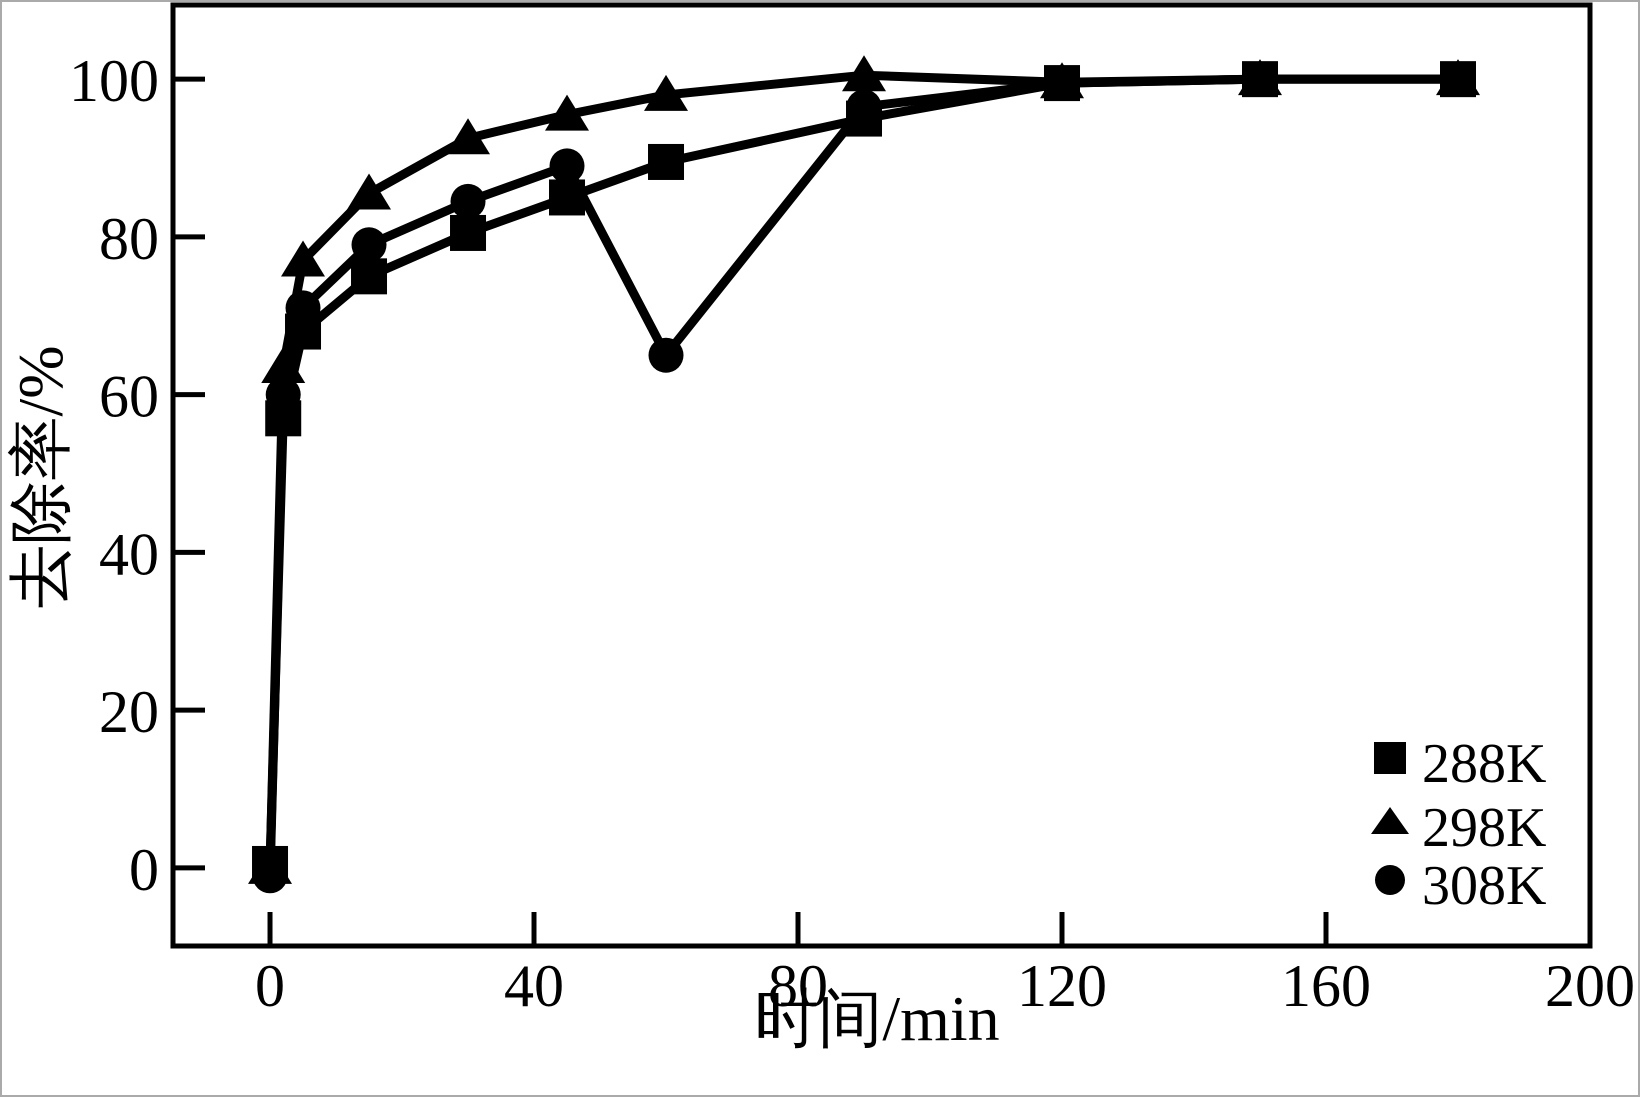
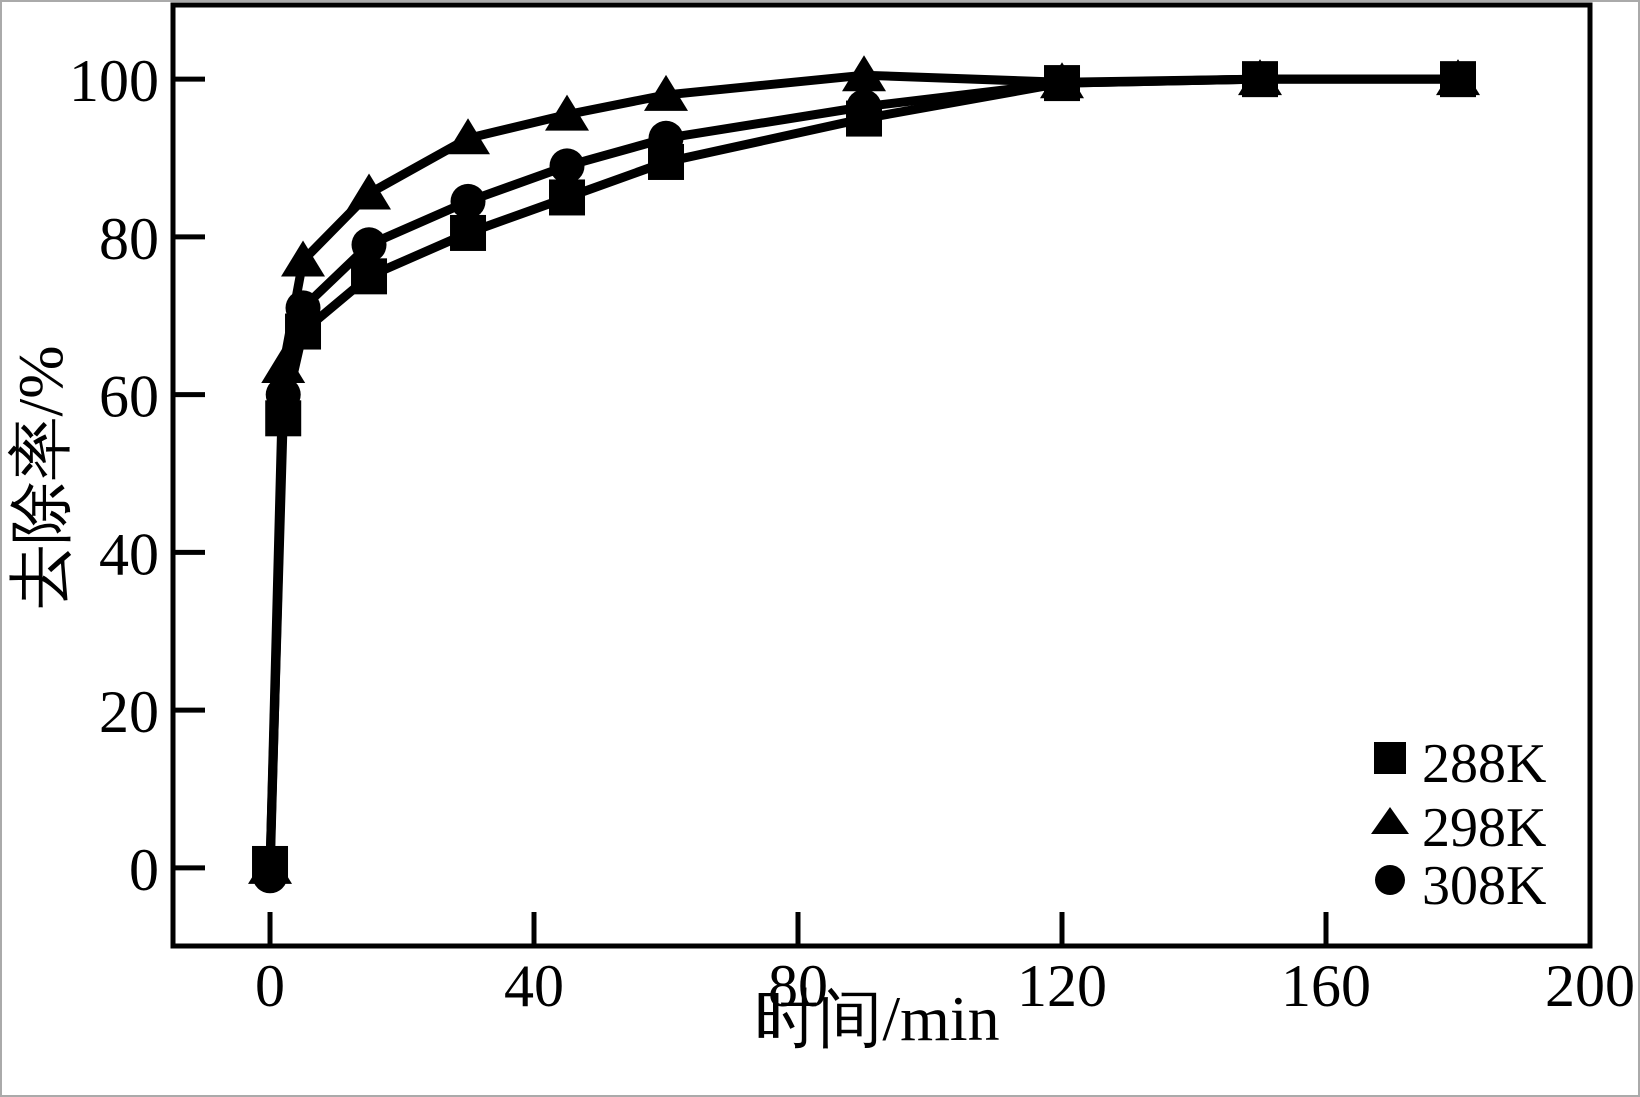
308K/60: 65 -> 92
